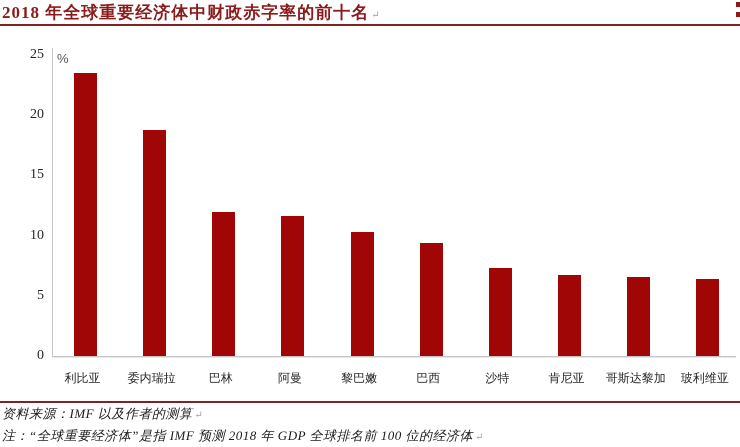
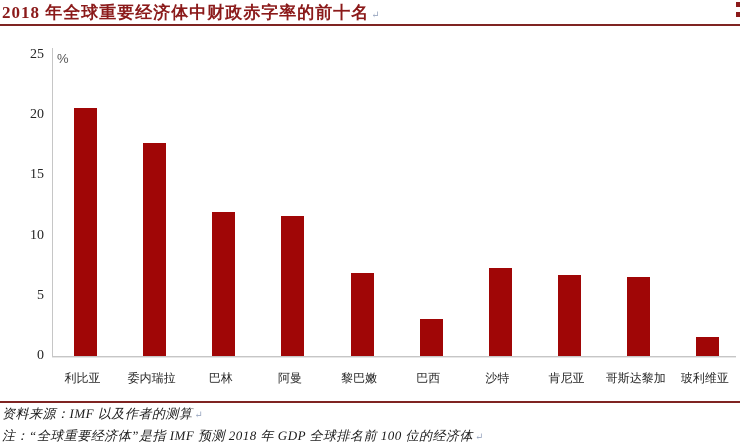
利比亚: 23.5 -> 20.6
委内瑞拉: 18.8 -> 17.7
黎巴嫩: 10.3 -> 6.9
巴西: 9.4 -> 3.1
玻利维亚: 6.4 -> 1.6
